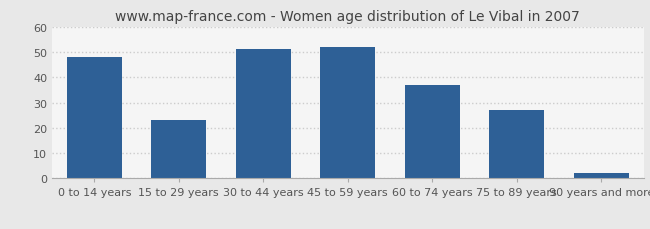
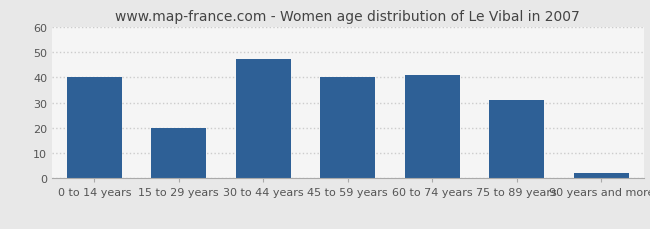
0 to 14 years: 48 -> 40
15 to 29 years: 23 -> 20
30 to 44 years: 51 -> 47
45 to 59 years: 52 -> 40
60 to 74 years: 37 -> 41
75 to 89 years: 27 -> 31
